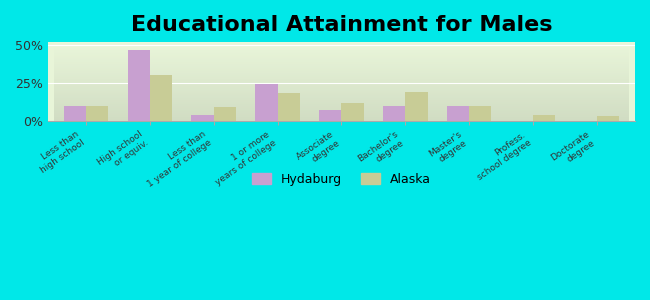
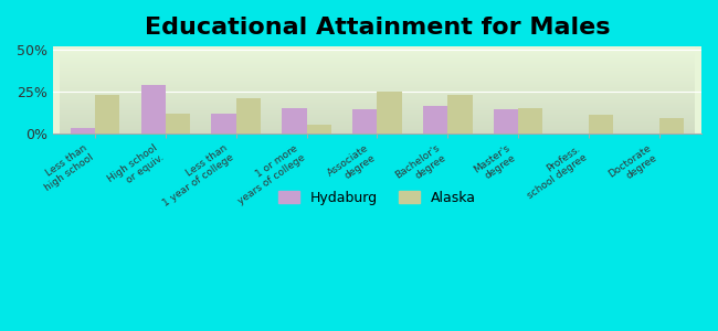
Hydaburg/Less than high school: 10% -> 3%
Alaska/Less than high school: 10% -> 23%
Hydaburg/High school or equiv.: 47% -> 29%
Alaska/High school or equiv.: 30% -> 12%
Hydaburg/Less than 1 year of college: 4% -> 12%
Alaska/Less than 1 year of college: 9% -> 21%
Hydaburg/1 or more years of college: 24% -> 15%
Alaska/1 or more years of college: 18% -> 5%
Hydaburg/Associate degree: 7% -> 14%
Alaska/Associate degree: 12% -> 25%
Hydaburg/Bachelor's degree: 10% -> 16%
Alaska/Bachelor's degree: 19% -> 23%
Hydaburg/Master's degree: 10% -> 14%
Alaska/Master's degree: 10% -> 15%
Alaska/Profess. school degree: 4% -> 11%
Alaska/Doctorate degree: 3% -> 9%
